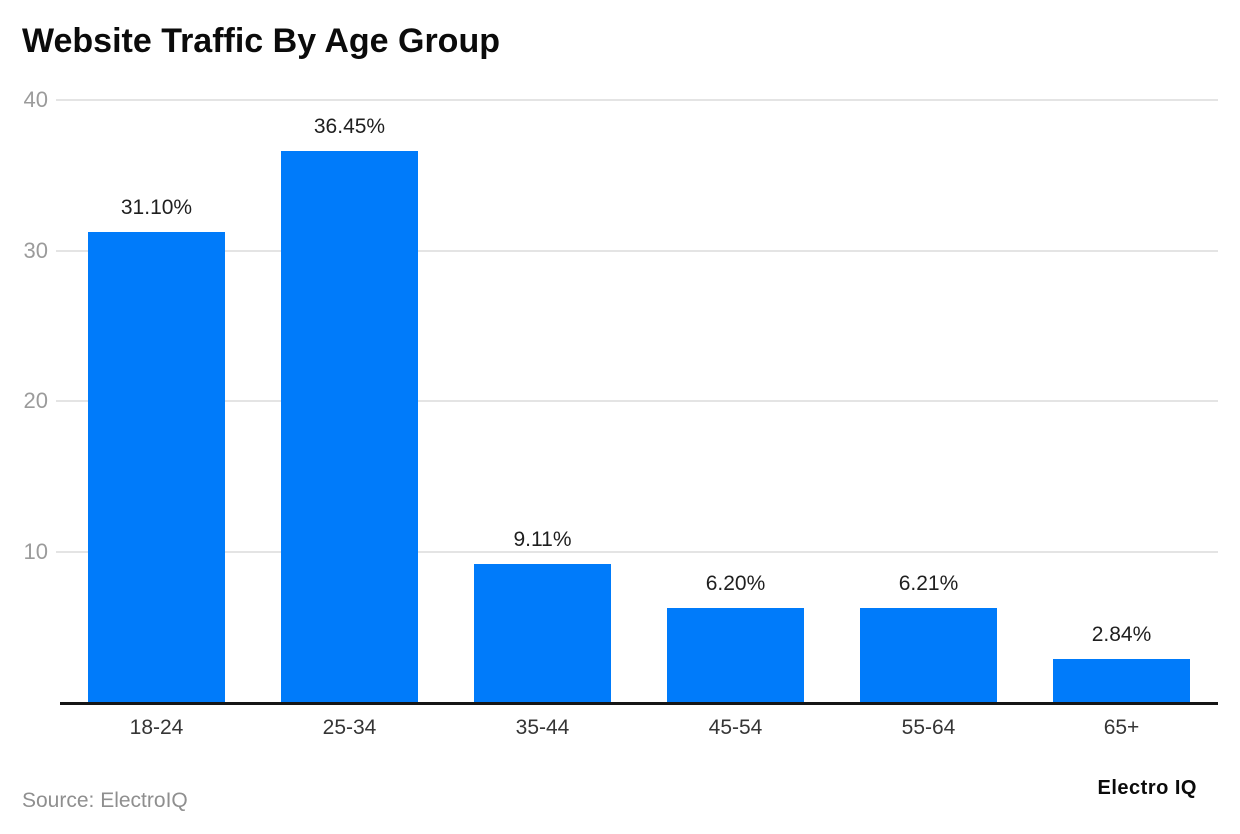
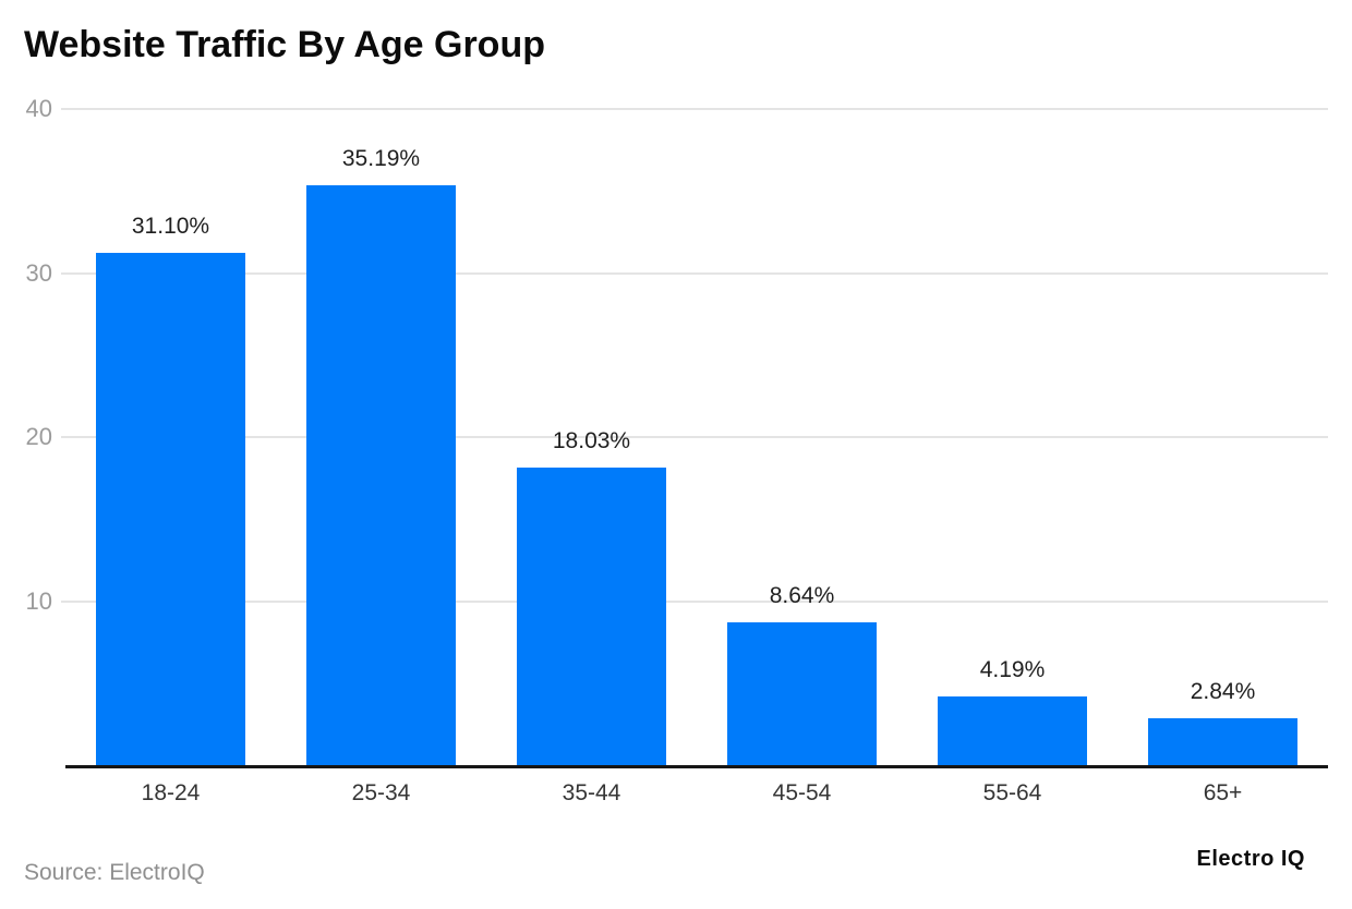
25-34: 36.45% -> 35.19%
35-44: 9.11% -> 18.03%
45-54: 6.20% -> 8.64%
55-64: 6.21% -> 4.19%
